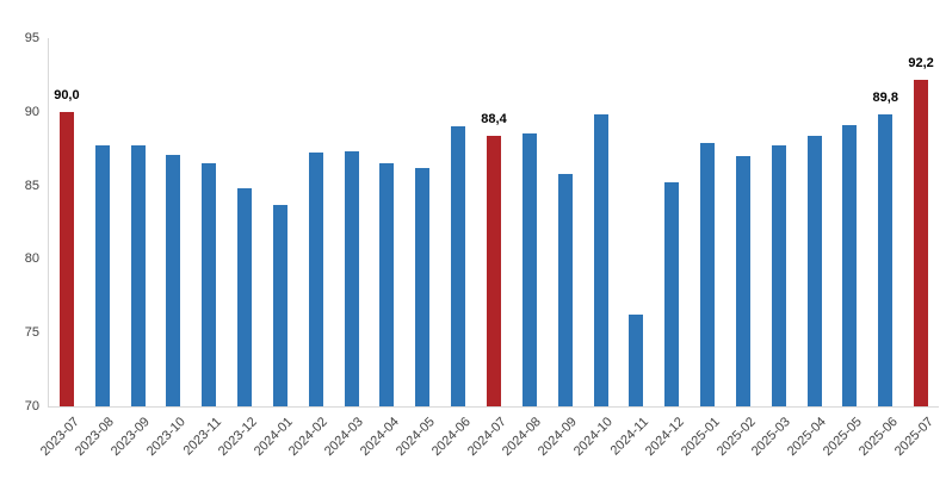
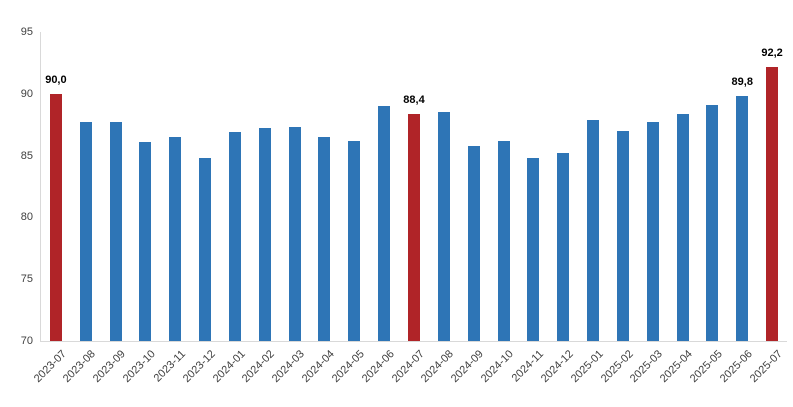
2023-10: 87.1 -> 86.1
2024-01: 83.7 -> 86.9
2024-10: 89.8 -> 86.2
2024-11: 76.2 -> 84.8
